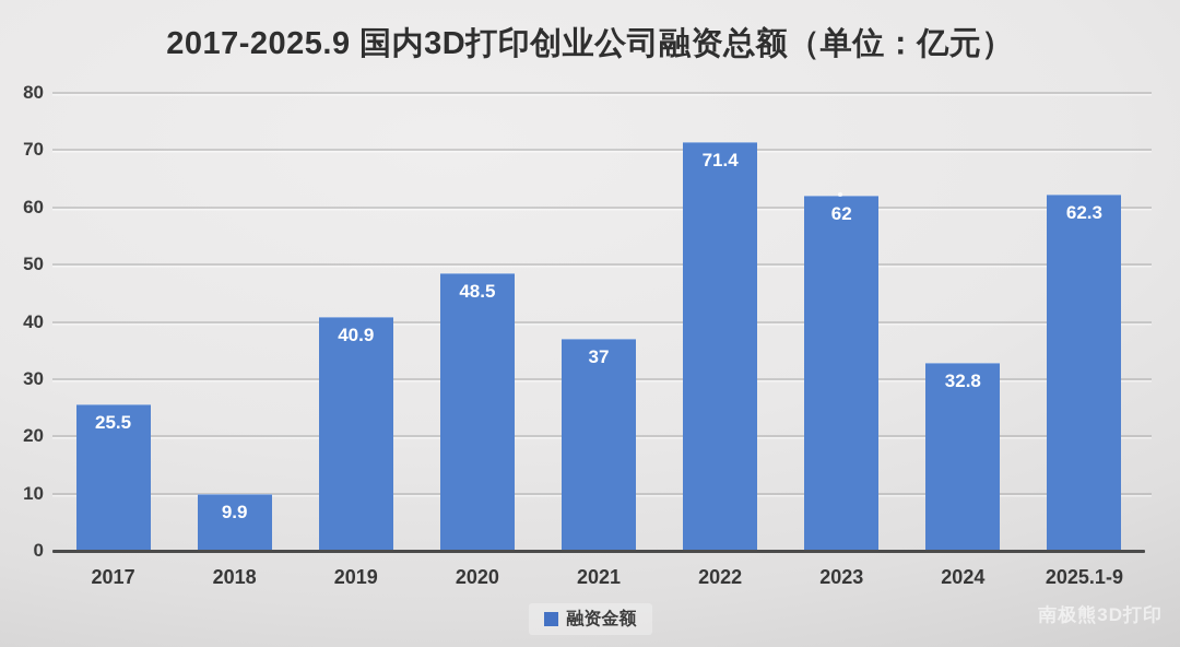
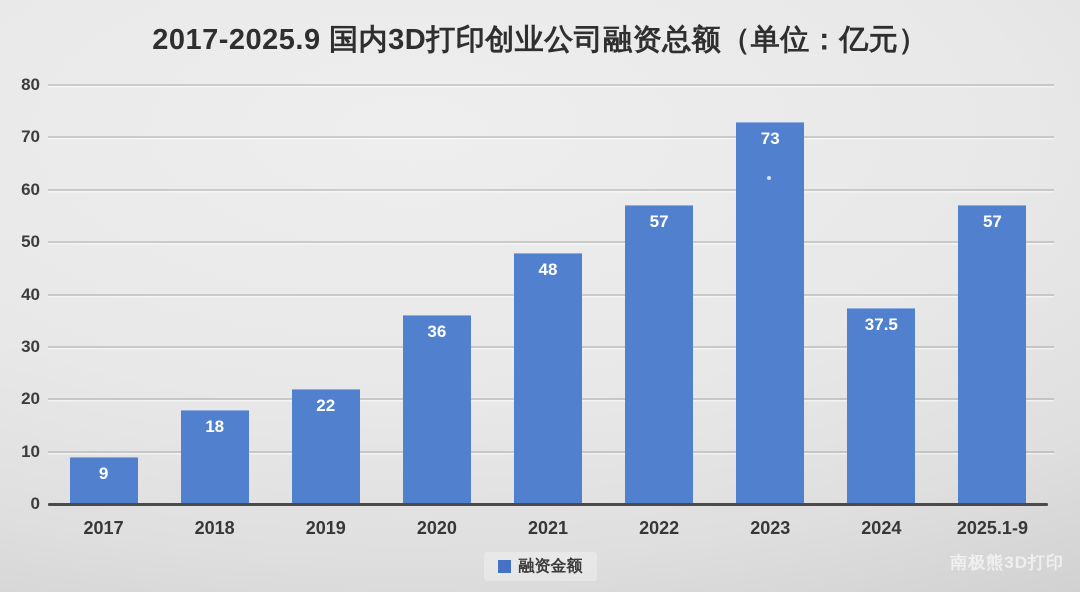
2017: 25.5 -> 9
2018: 9.9 -> 18
2019: 40.9 -> 22
2020: 48.5 -> 36
2021: 37 -> 48
2022: 71.4 -> 57
2023: 62 -> 73
2024: 32.8 -> 37.5
2025.1-9: 62.3 -> 57
